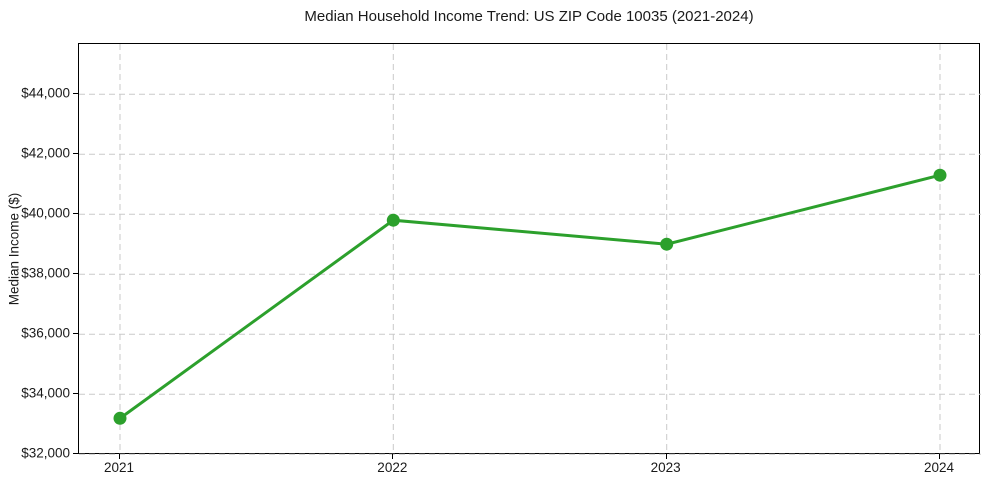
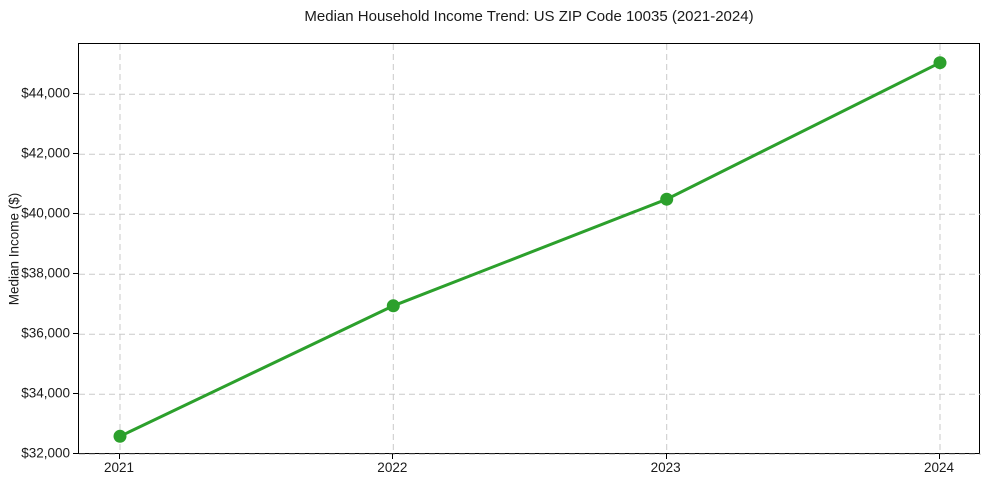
2021: $33200 -> $32600
2022: $39800 -> $37000
2023: $39000 -> $40500
2024: $41300 -> $45000
